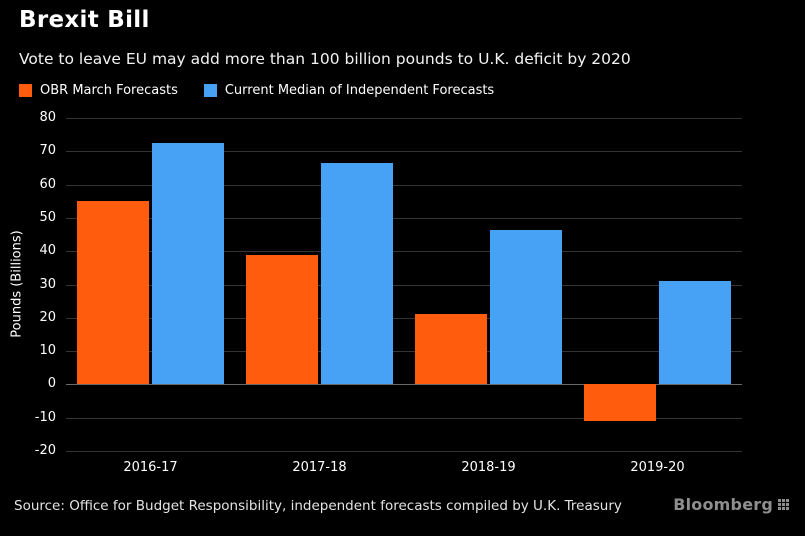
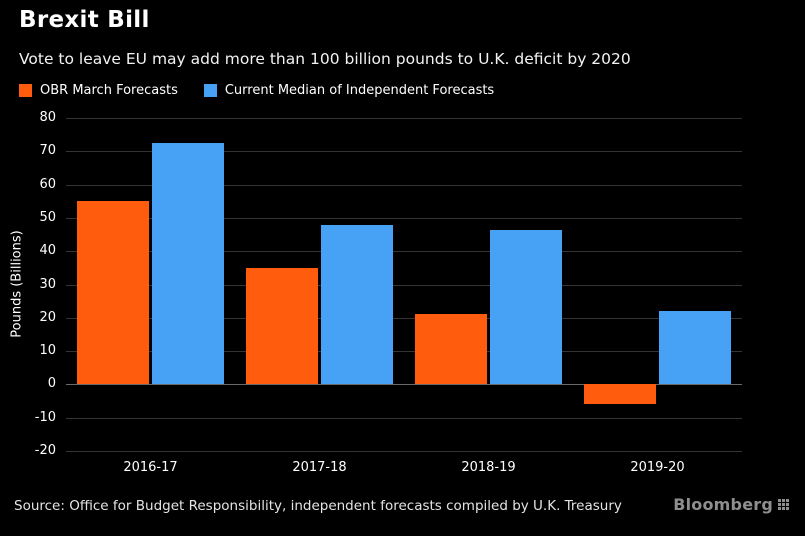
OBR March Forecasts/2017-18: 39 -> 35
Current Median of Independent Forecasts/2017-18: 66 -> 48
OBR March Forecasts/2019-20: -11 -> -6
Current Median of Independent Forecasts/2019-20: 31 -> 22
